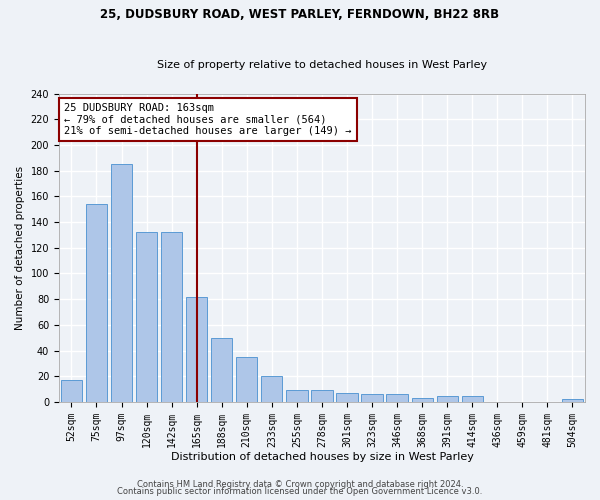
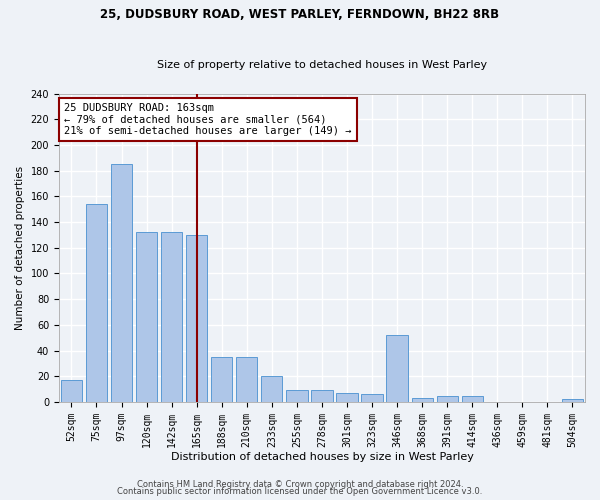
165sqm: 82 -> 130
188sqm: 50 -> 35
346sqm: 6 -> 52
